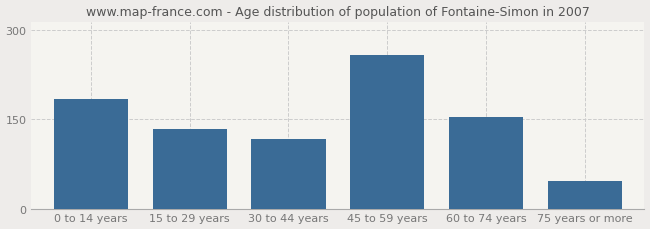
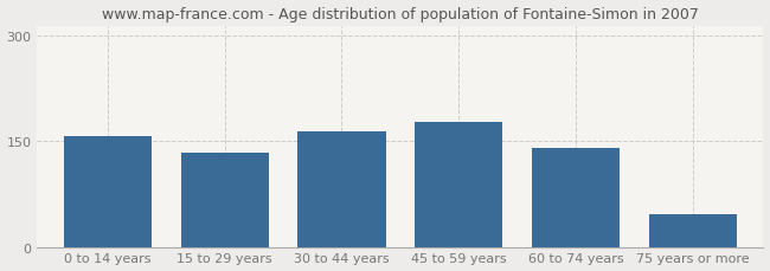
0 to 14 years: 184 -> 157
30 to 44 years: 118 -> 164
45 to 59 years: 258 -> 177
60 to 74 years: 154 -> 140
